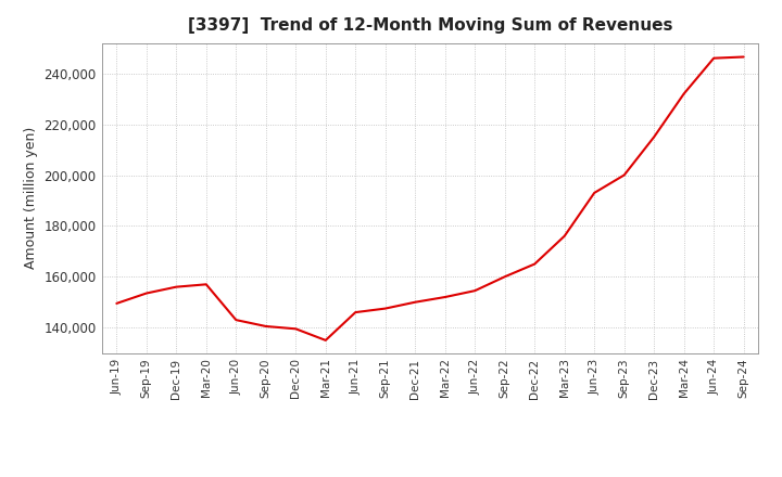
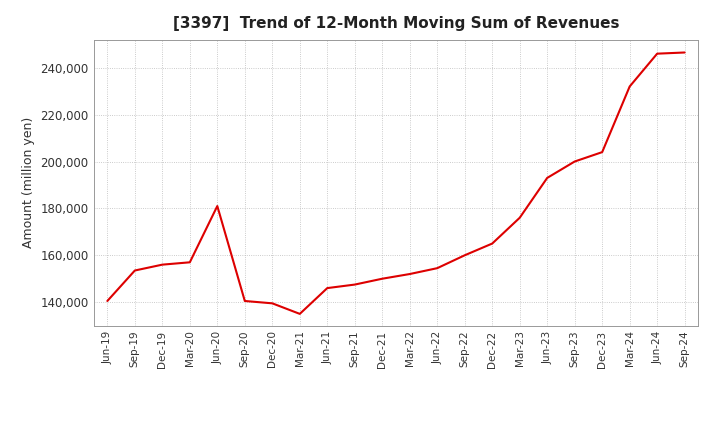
Jun-19: 149,500 -> 140,500
Jun-20: 143,000 -> 181,000
Dec-23: 215,000 -> 204,000
